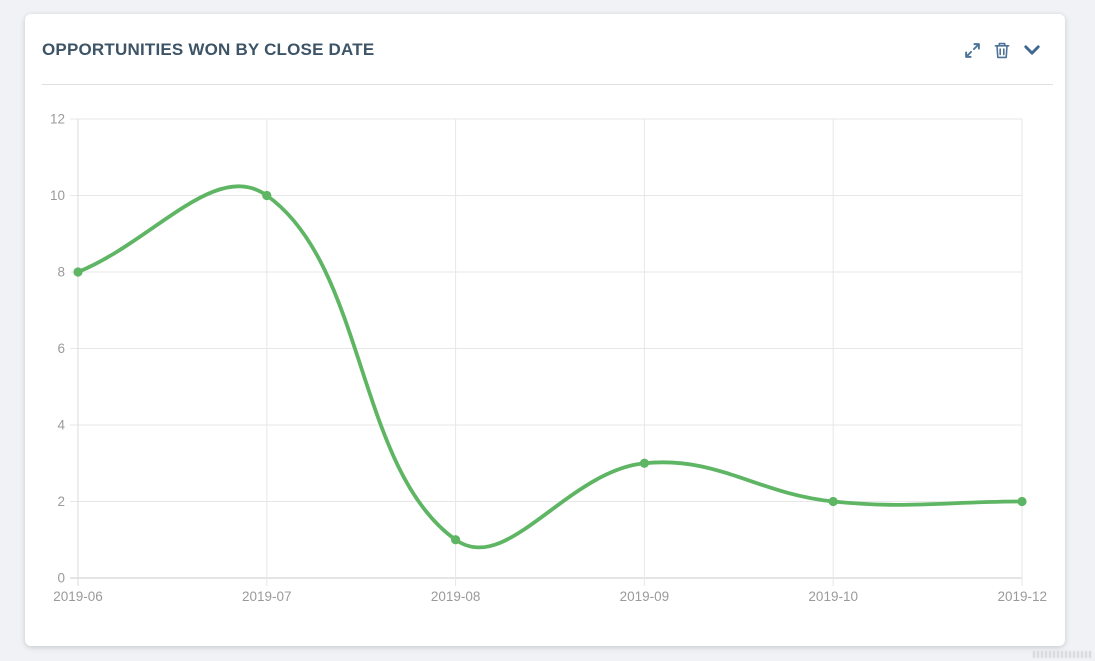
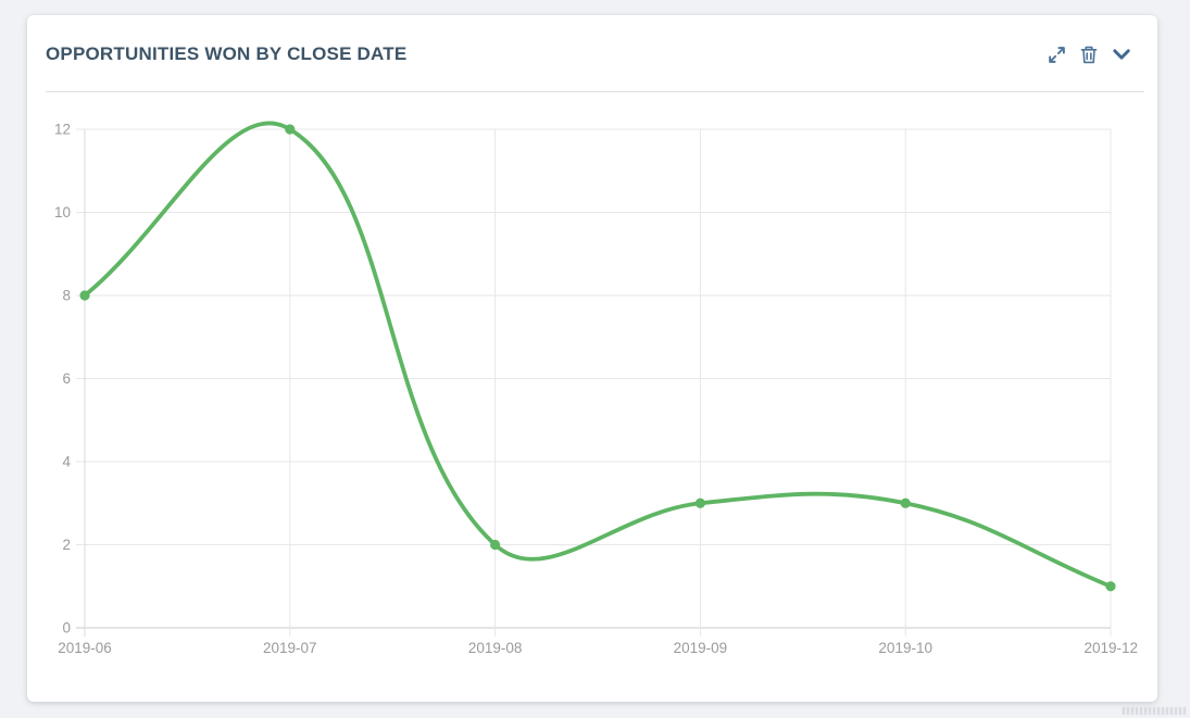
2019-07: 10 -> 12
2019-08: 1 -> 2
2019-10: 2 -> 3
2019-12: 2 -> 1
